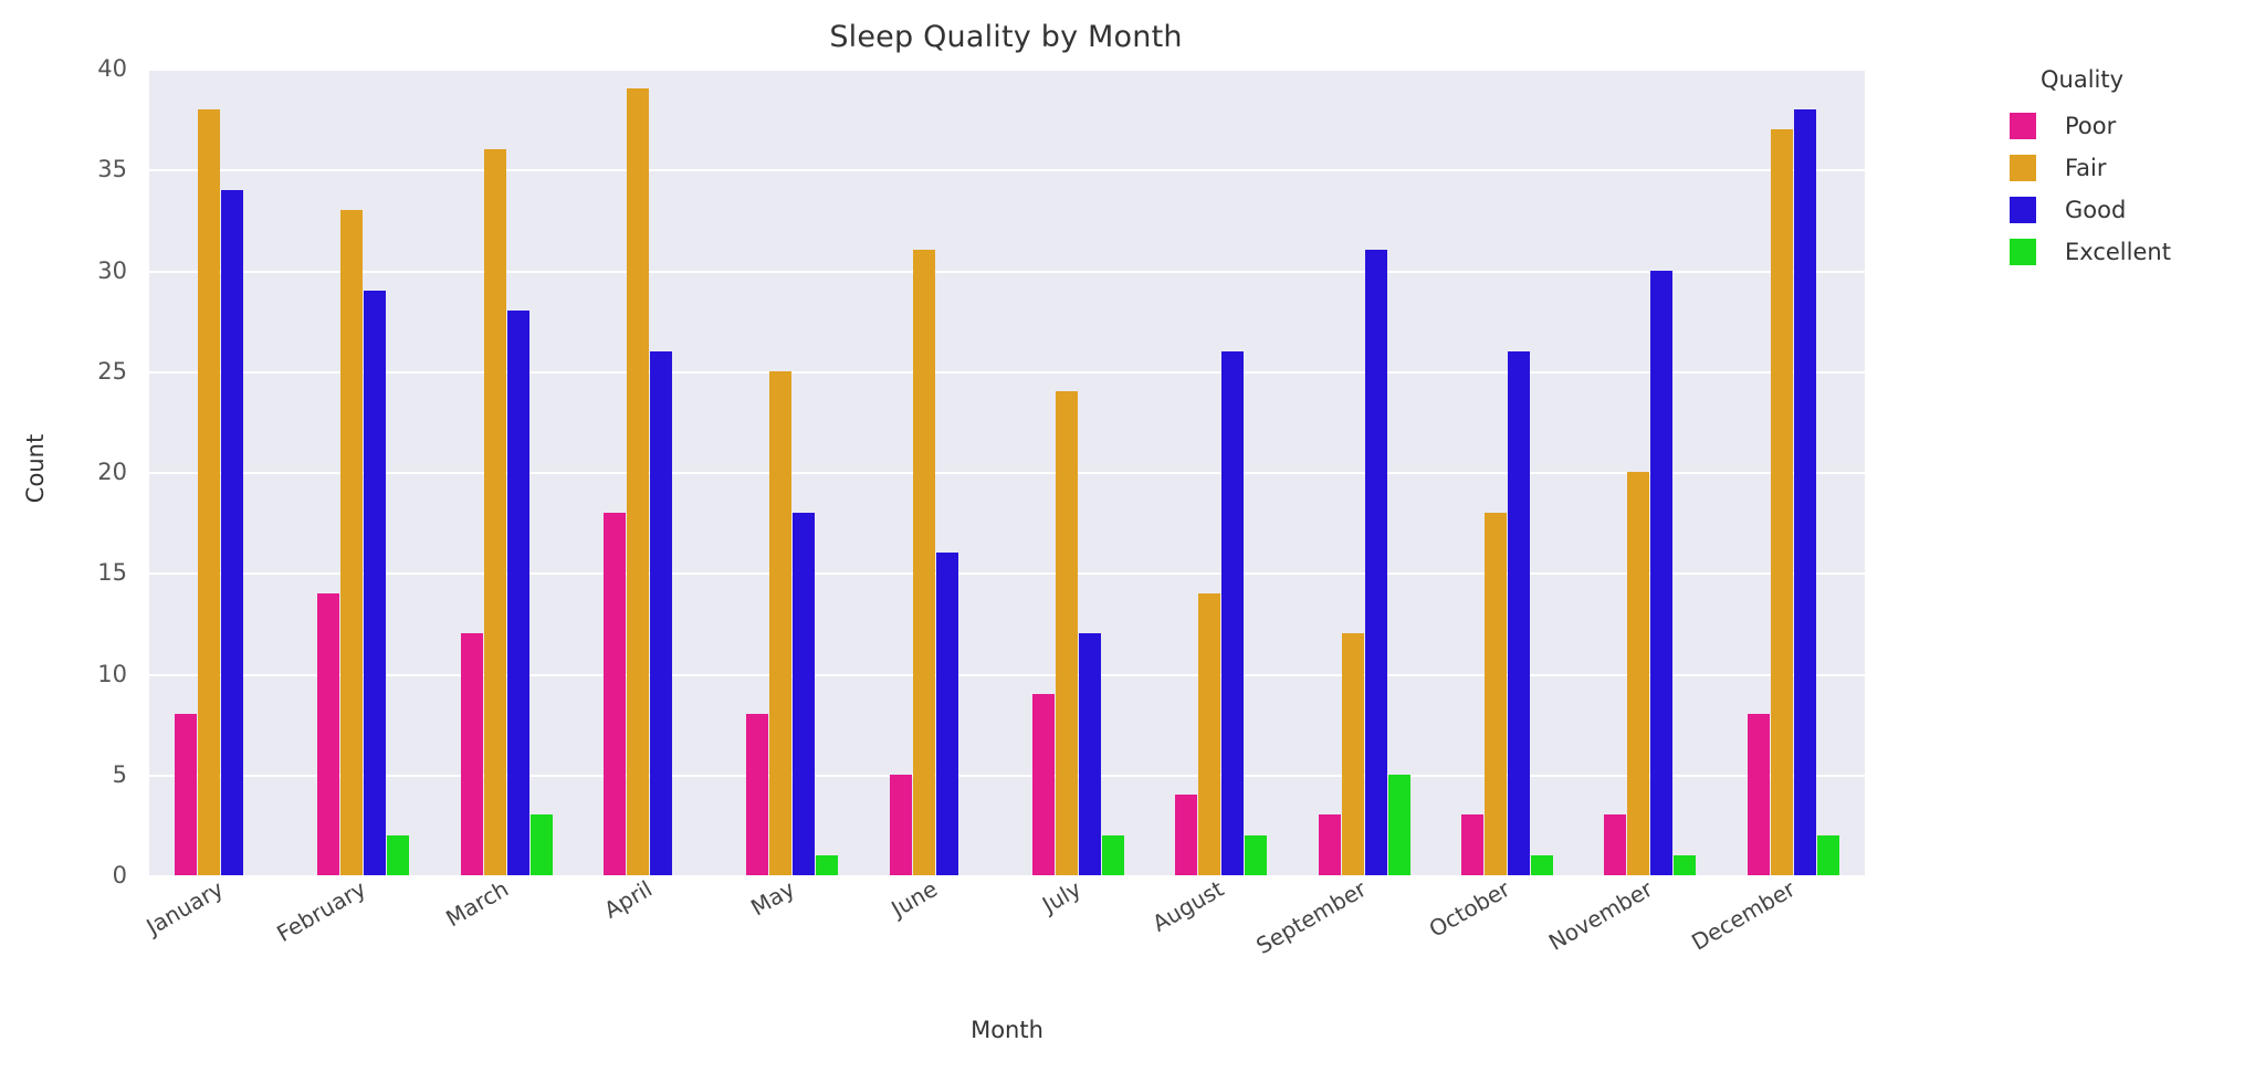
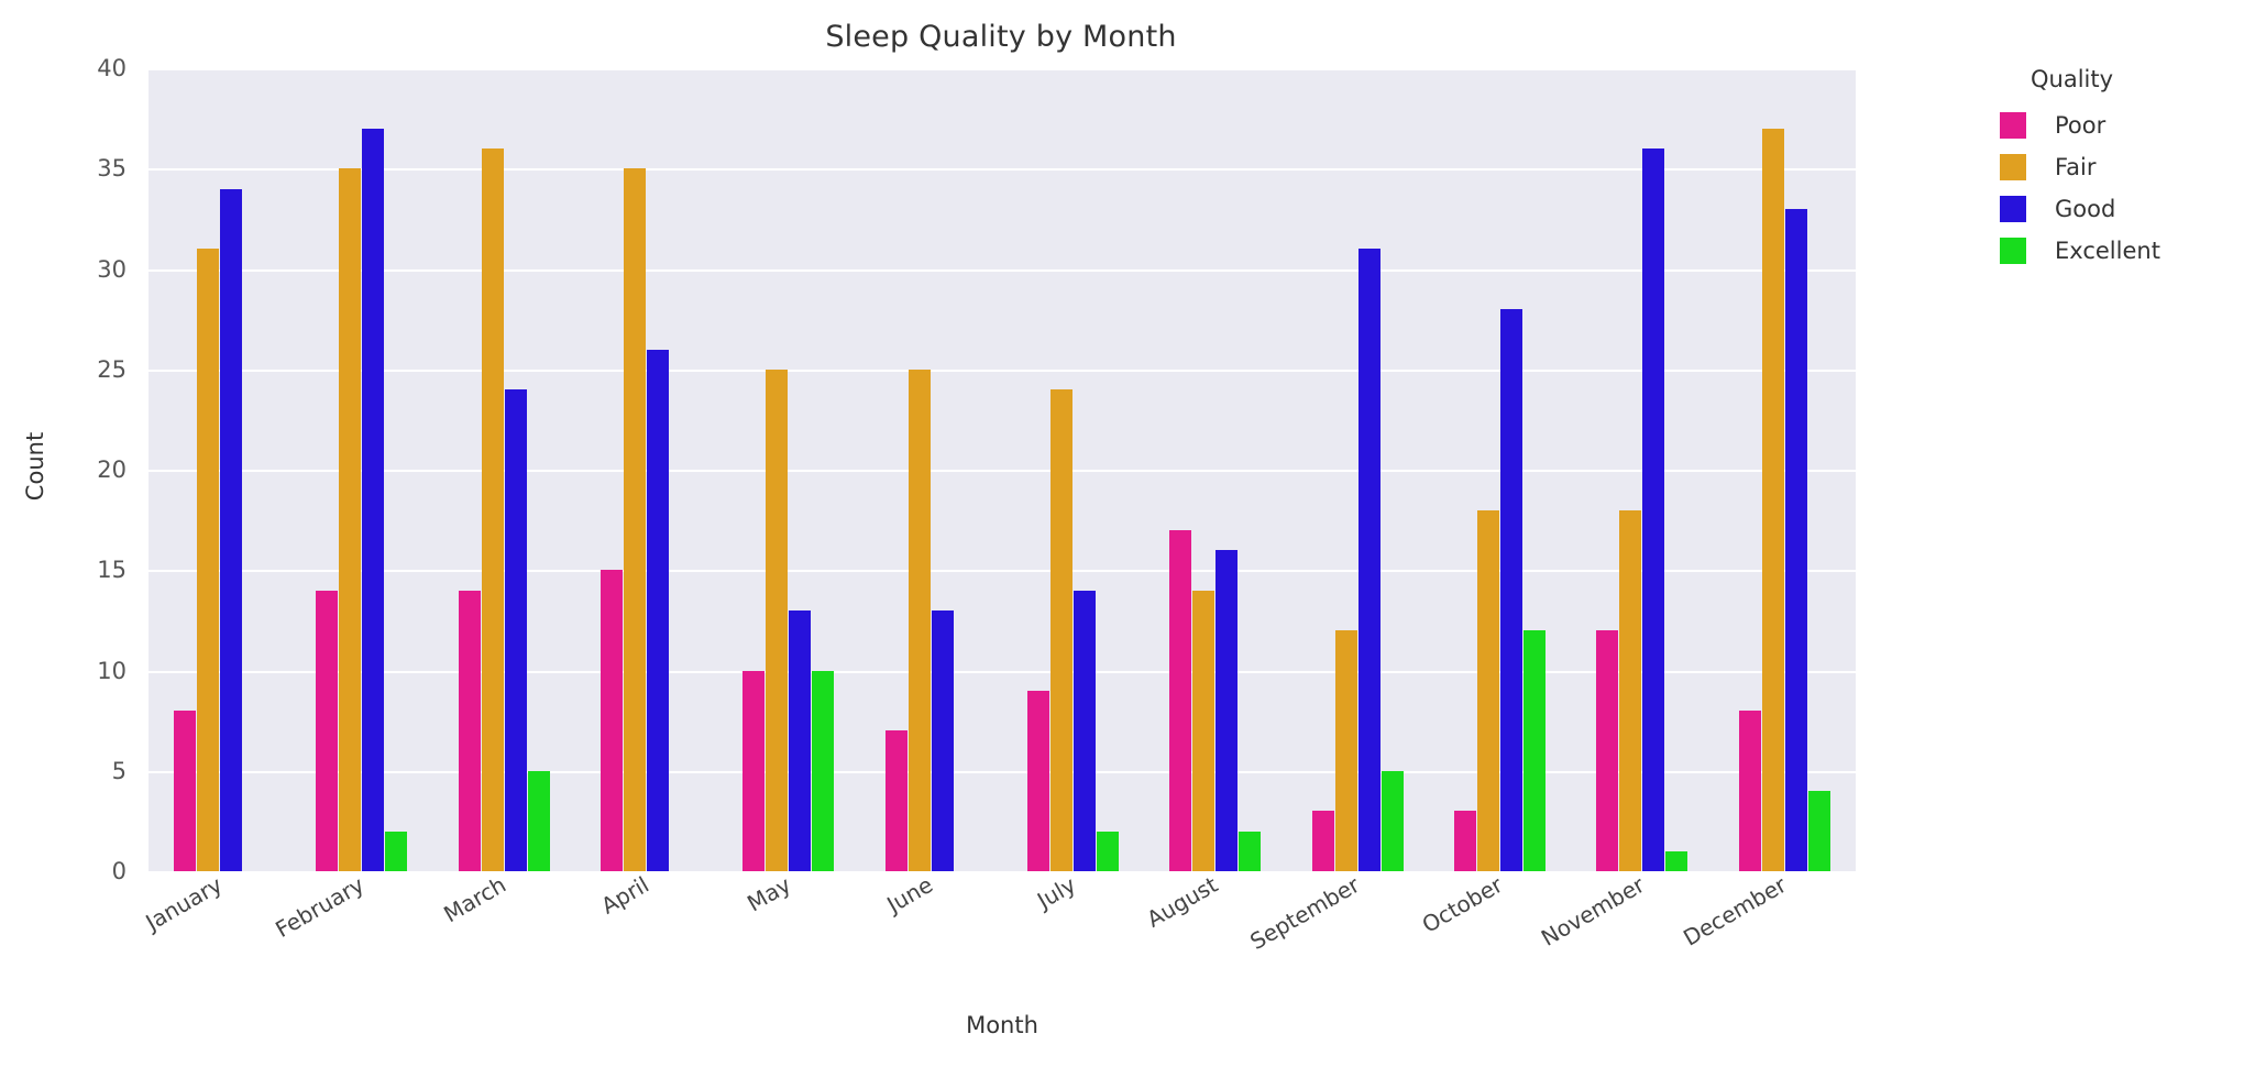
Fair/January: 38 -> 31
Fair/February: 33 -> 35
Good/February: 29 -> 37
Poor/March: 12 -> 14
Good/March: 28 -> 24
Excellent/March: 3 -> 5
Poor/April: 18 -> 15
Fair/April: 39 -> 35
Poor/May: 8 -> 10
Good/May: 18 -> 13
Excellent/May: 1 -> 10
Poor/June: 5 -> 7
Fair/June: 31 -> 25
Good/June: 16 -> 13
Good/July: 12 -> 14
Poor/August: 4 -> 17
Good/August: 26 -> 16
Good/October: 26 -> 28
Excellent/October: 1 -> 12
Poor/November: 3 -> 12
Fair/November: 20 -> 18
Good/November: 30 -> 36
Good/December: 38 -> 33
Excellent/December: 2 -> 4
